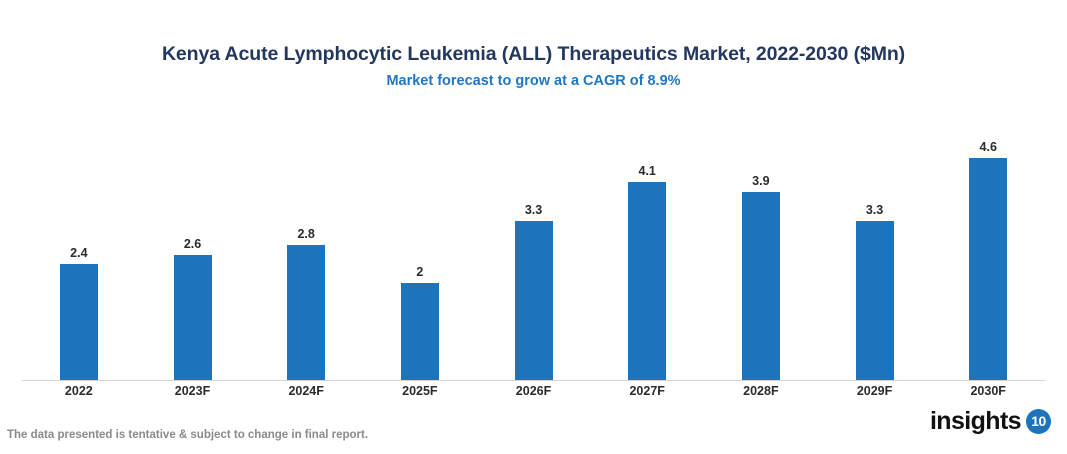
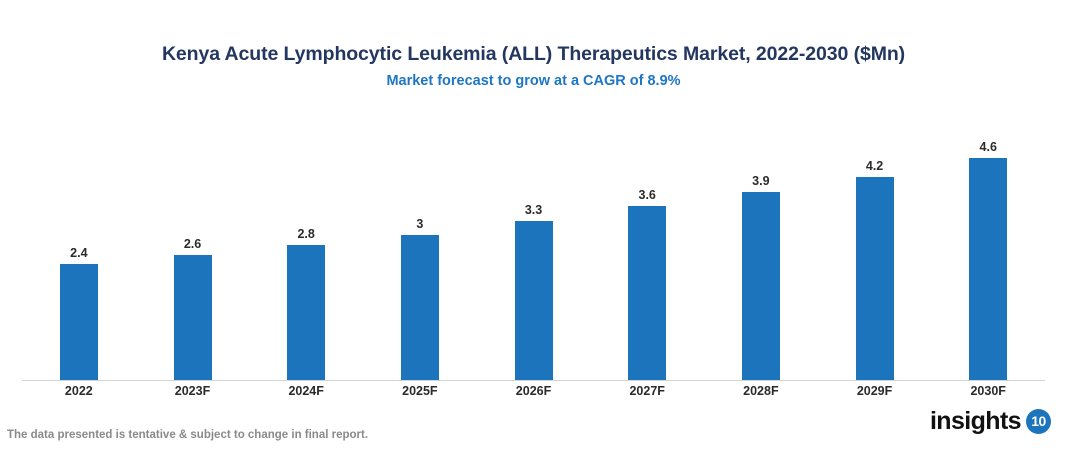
2025F: 2 -> 3
2027F: 4.1 -> 3.6
2029F: 3.3 -> 4.2
